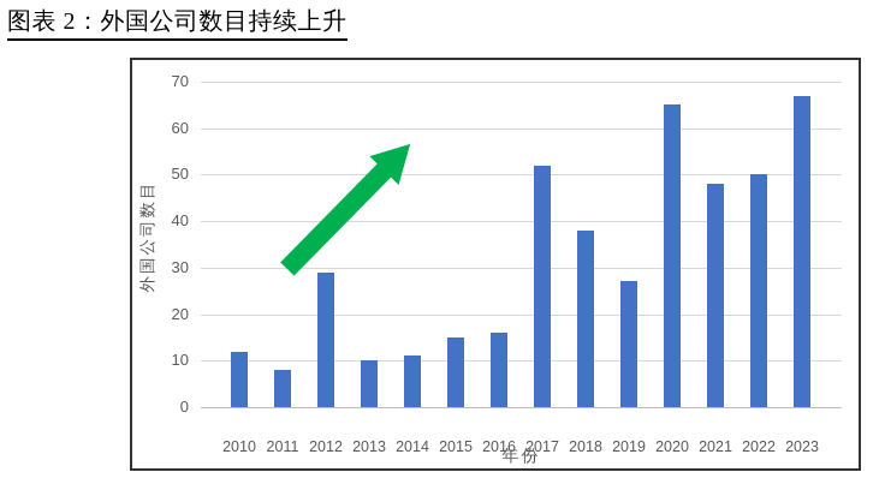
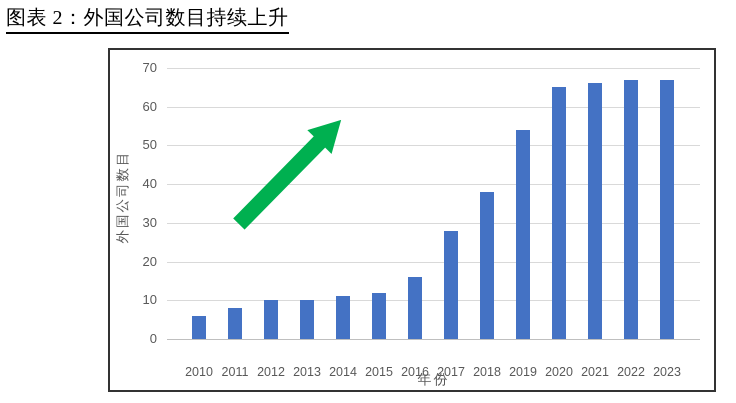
2010: 12 -> 6
2012: 29 -> 10
2015: 15 -> 12
2017: 52 -> 28
2019: 27 -> 54
2021: 48 -> 66
2022: 50 -> 67
